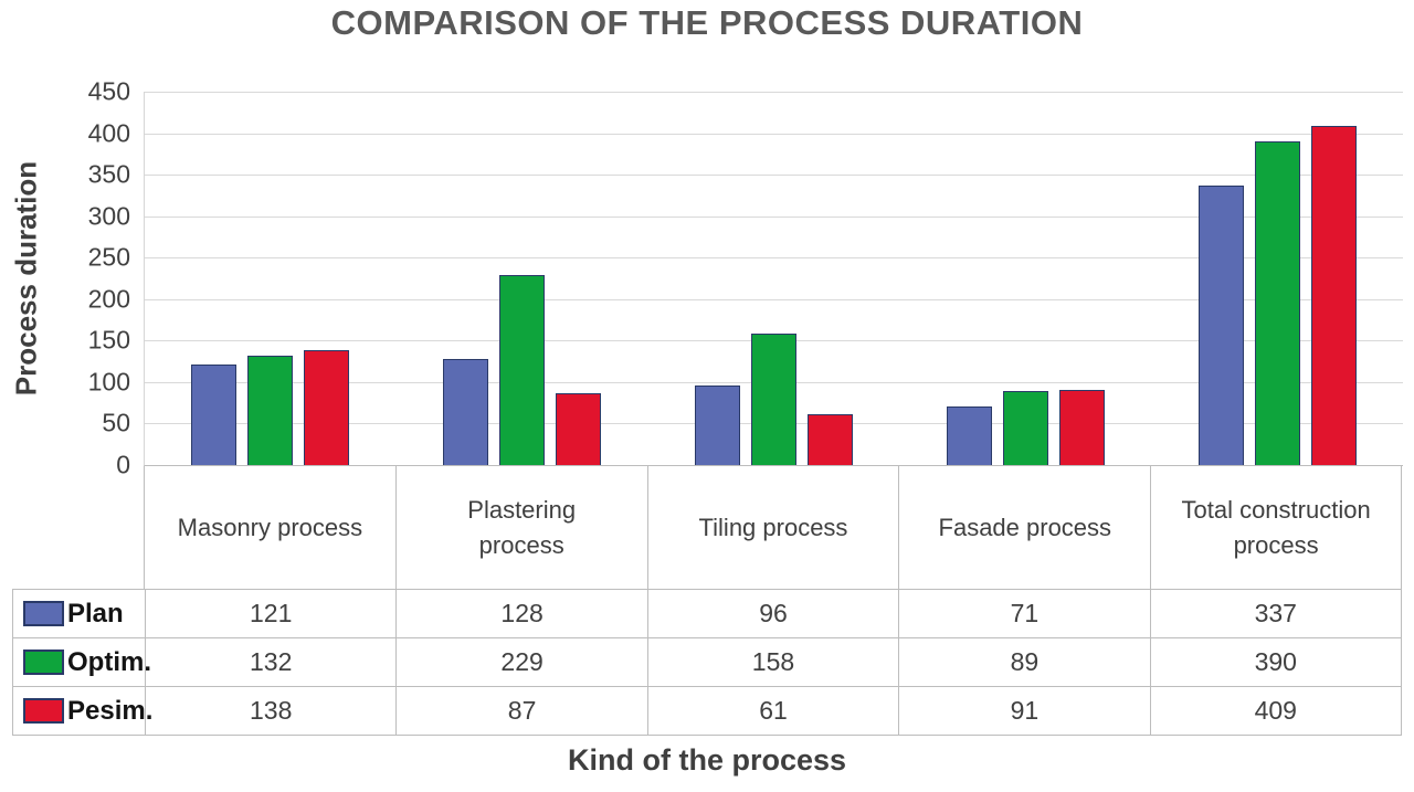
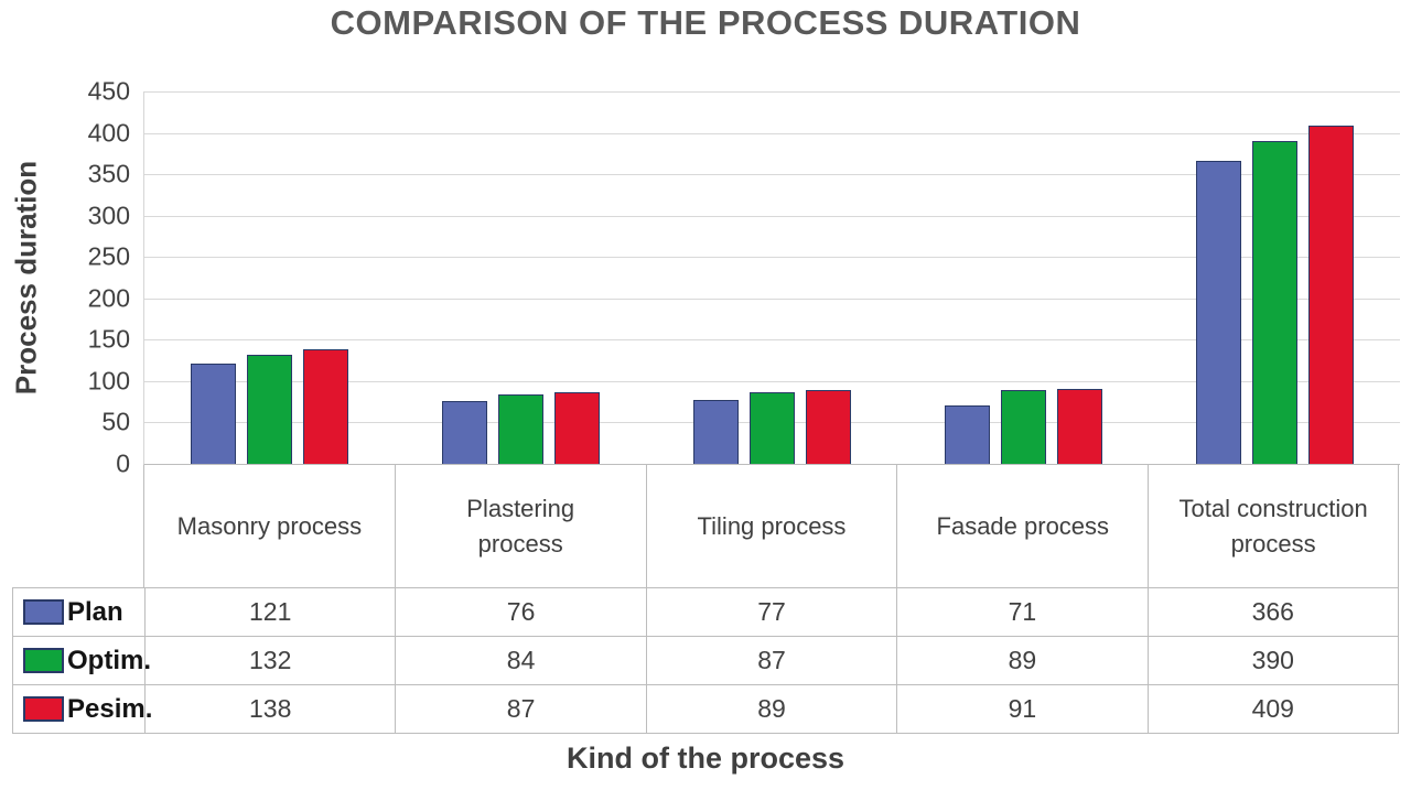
Plan/Plastering process: 128 -> 76
Optim./Plastering process: 229 -> 84
Plan/Tiling process: 96 -> 77
Optim./Tiling process: 158 -> 87
Pesim./Tiling process: 61 -> 89
Plan/Total construction process: 337 -> 366
